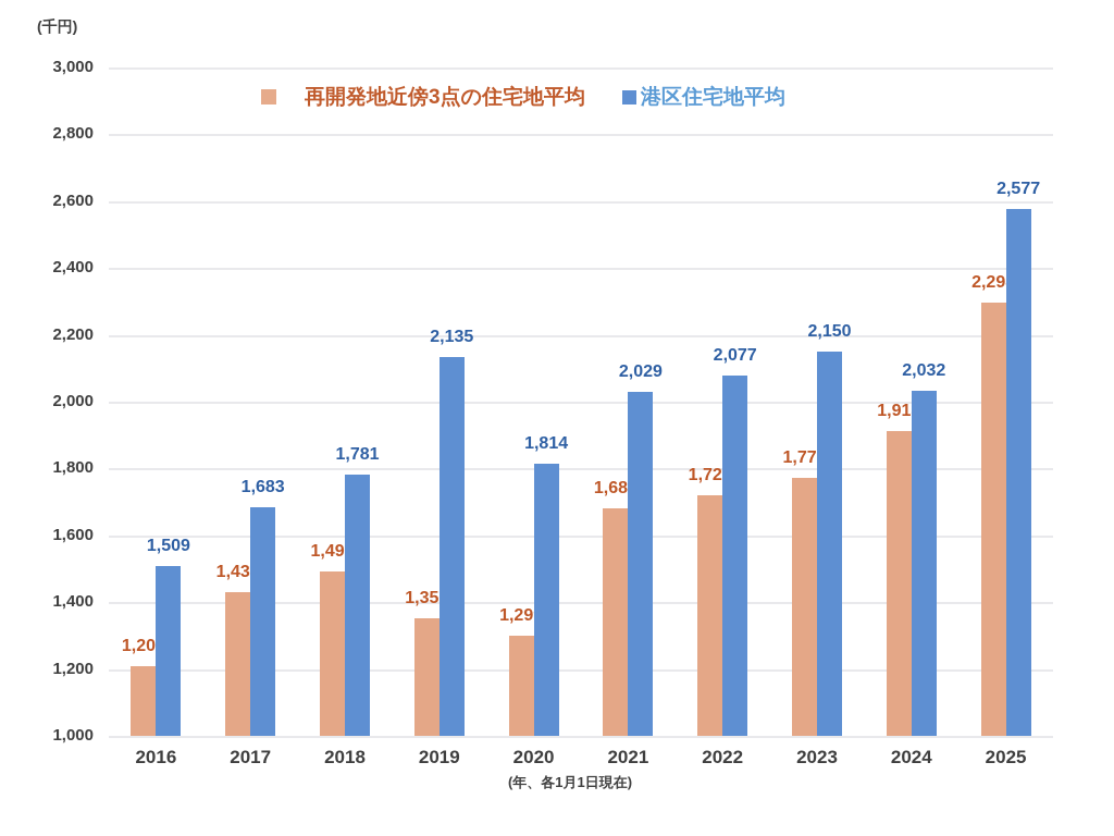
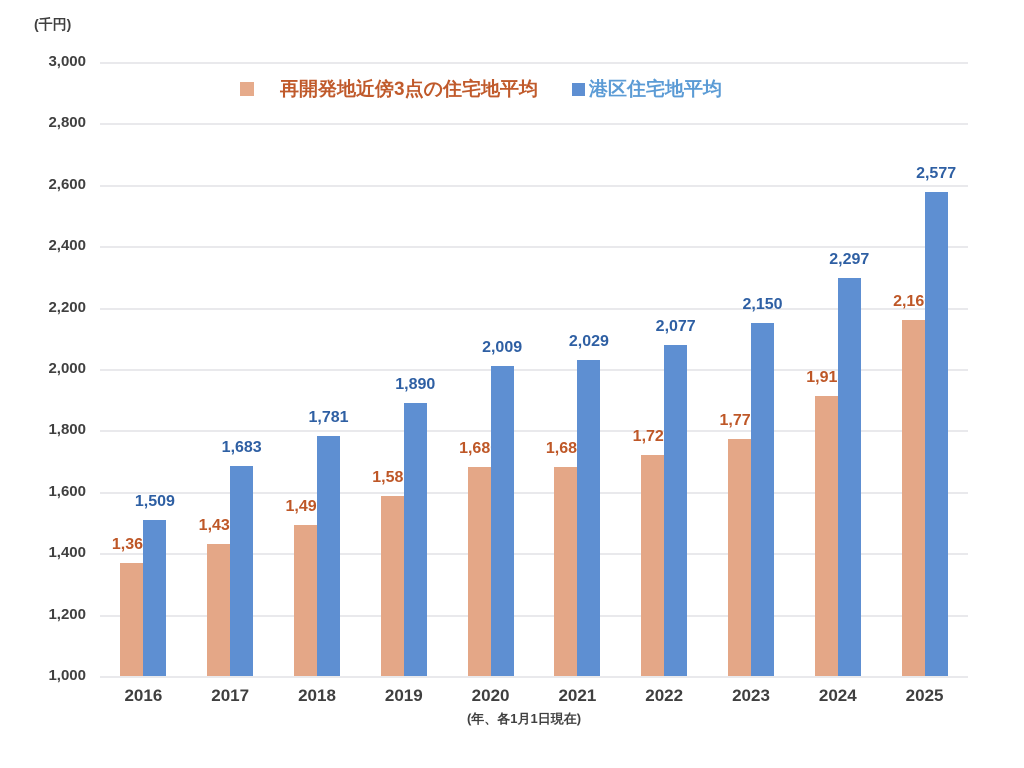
再開発地近傍3点の住宅地平均/2016: 1,207 -> 1,367
再開発地近傍3点の住宅地平均/2019: 1,351 -> 1,587
港区住宅地平均/2019: 2,135 -> 1,890
再開発地近傍3点の住宅地平均/2020: 1,299 -> 1,680
港区住宅地平均/2020: 1,814 -> 2,009
港区住宅地平均/2024: 2,032 -> 2,297
再開発地近傍3点の住宅地平均/2025: 2,298 -> 2,160
